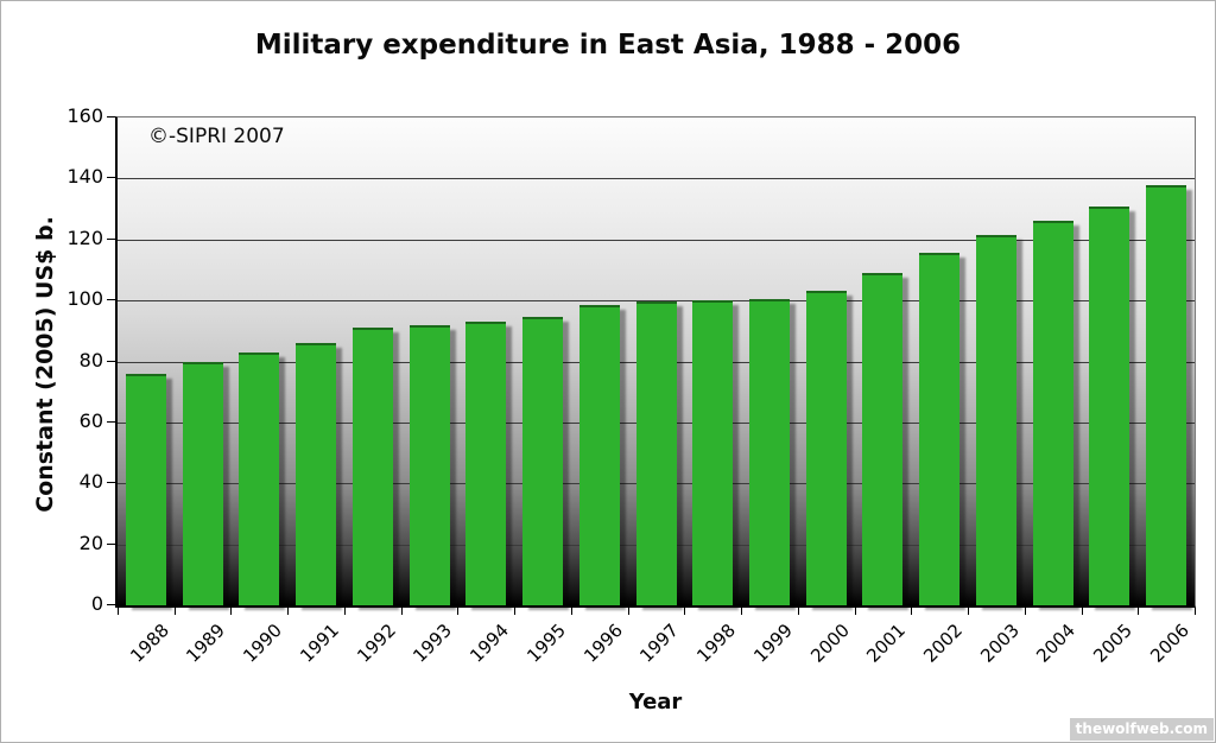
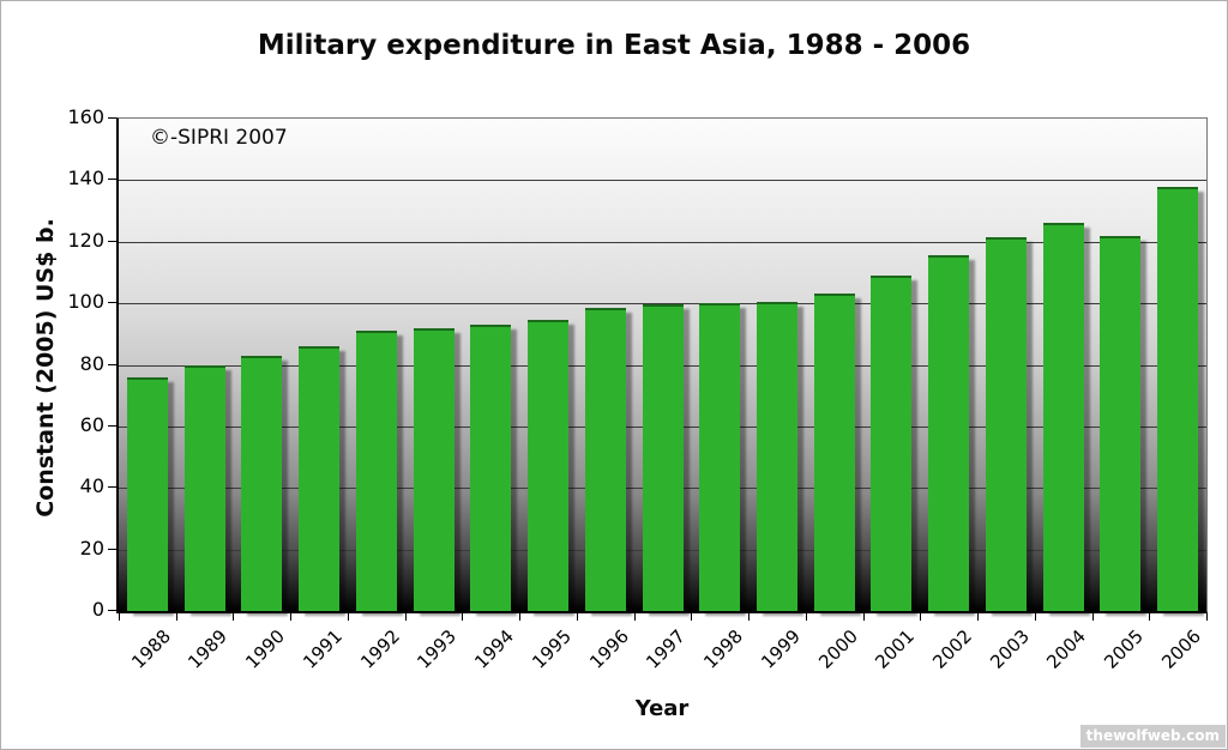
2005: 131 -> 122
